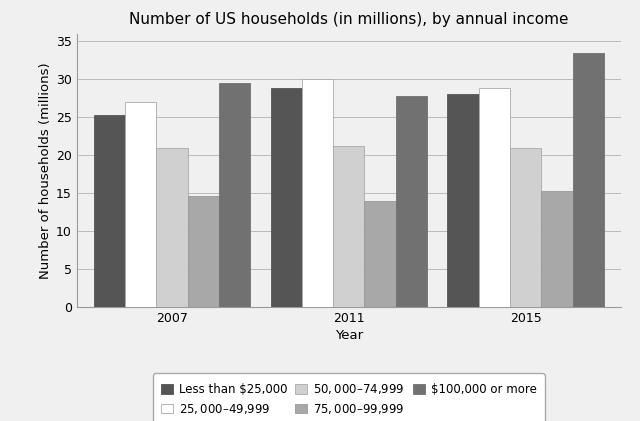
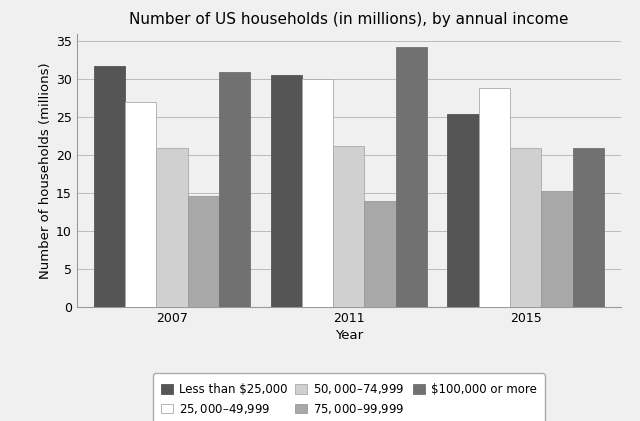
Less than $25,000/2007: 25.3 -> 31.8
$100,000 or more/2007: 29.5 -> 31.0
Less than $25,000/2011: 28.8 -> 30.6
$100,000 or more/2011: 27.8 -> 34.2
Less than $25,000/2015: 28.0 -> 25.4
$100,000 or more/2015: 33.5 -> 21.0
